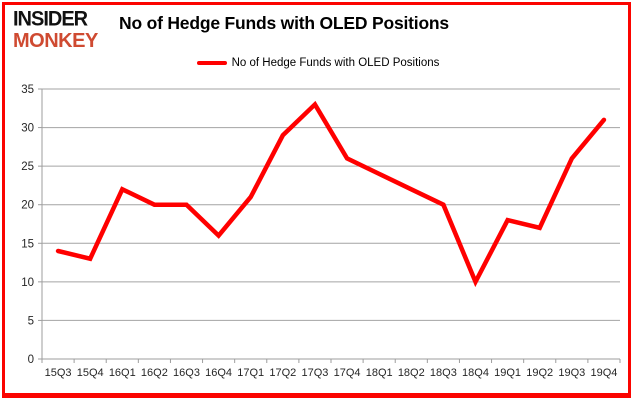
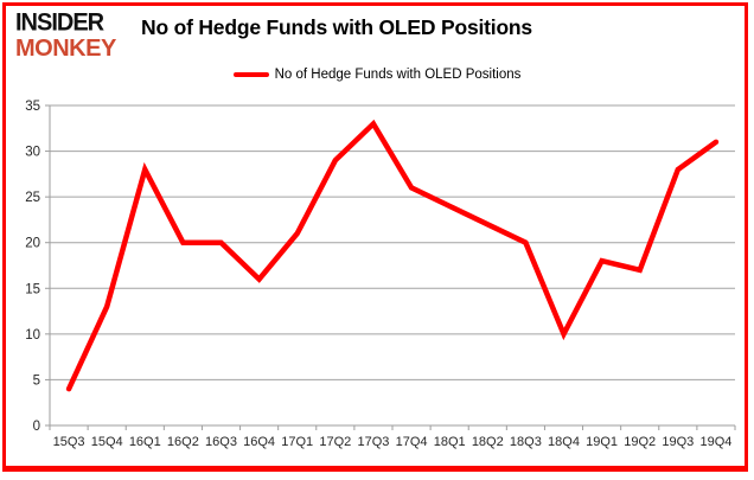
15Q3: 14 -> 4
16Q1: 22 -> 28
19Q3: 26 -> 28
